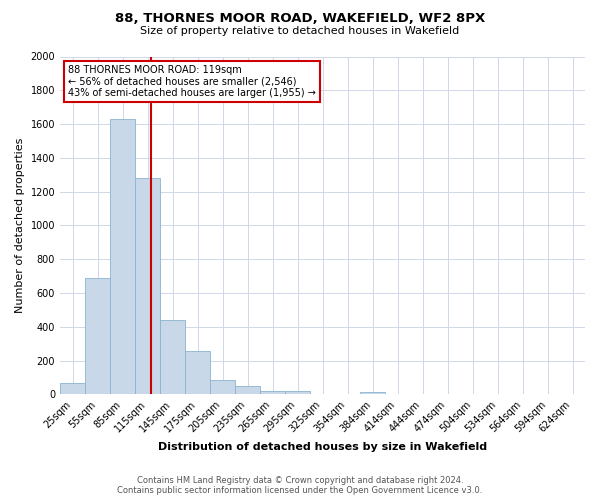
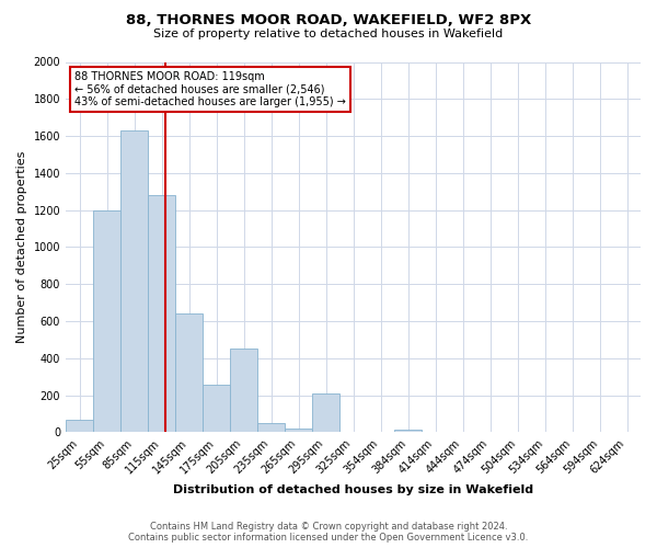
55sqm: 690 -> 1200
145sqm: 440 -> 640
205sqm: 80 -> 450
295sqm: 20 -> 210
